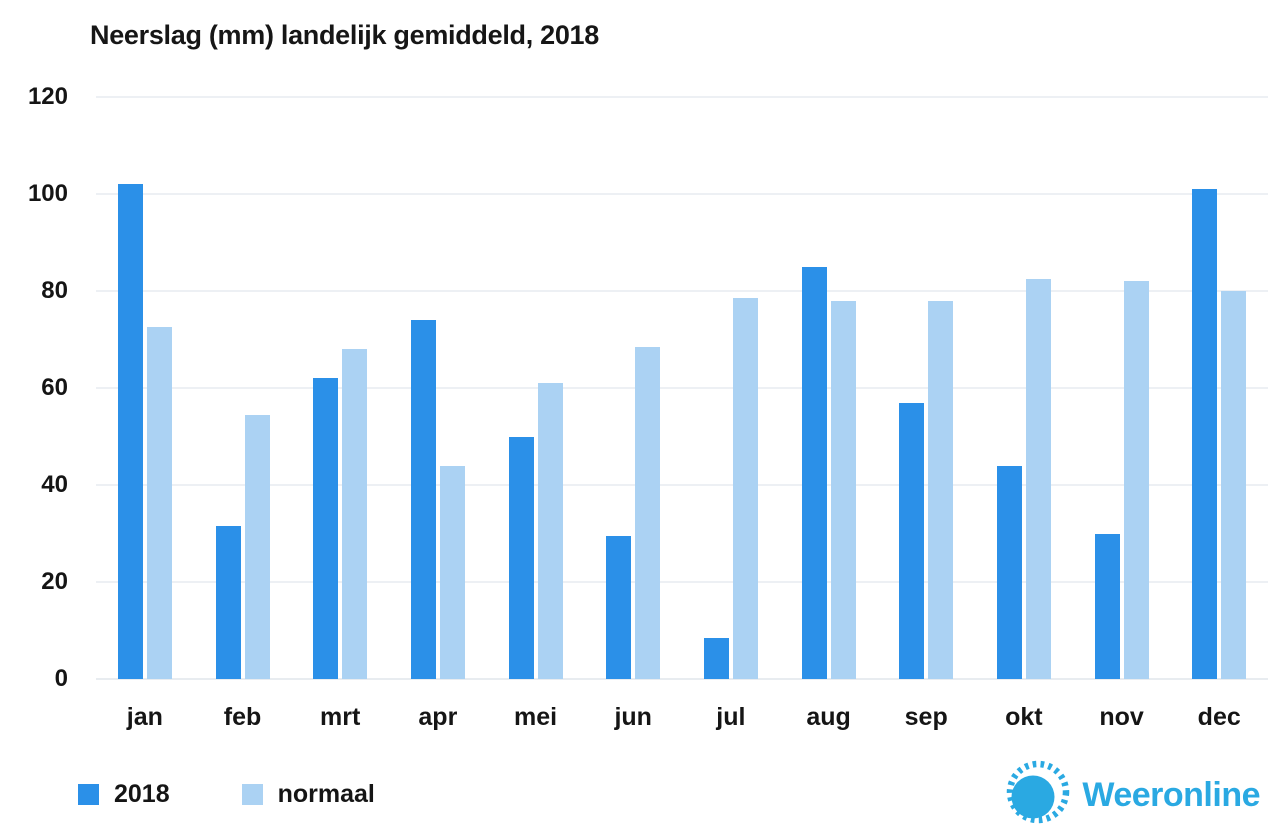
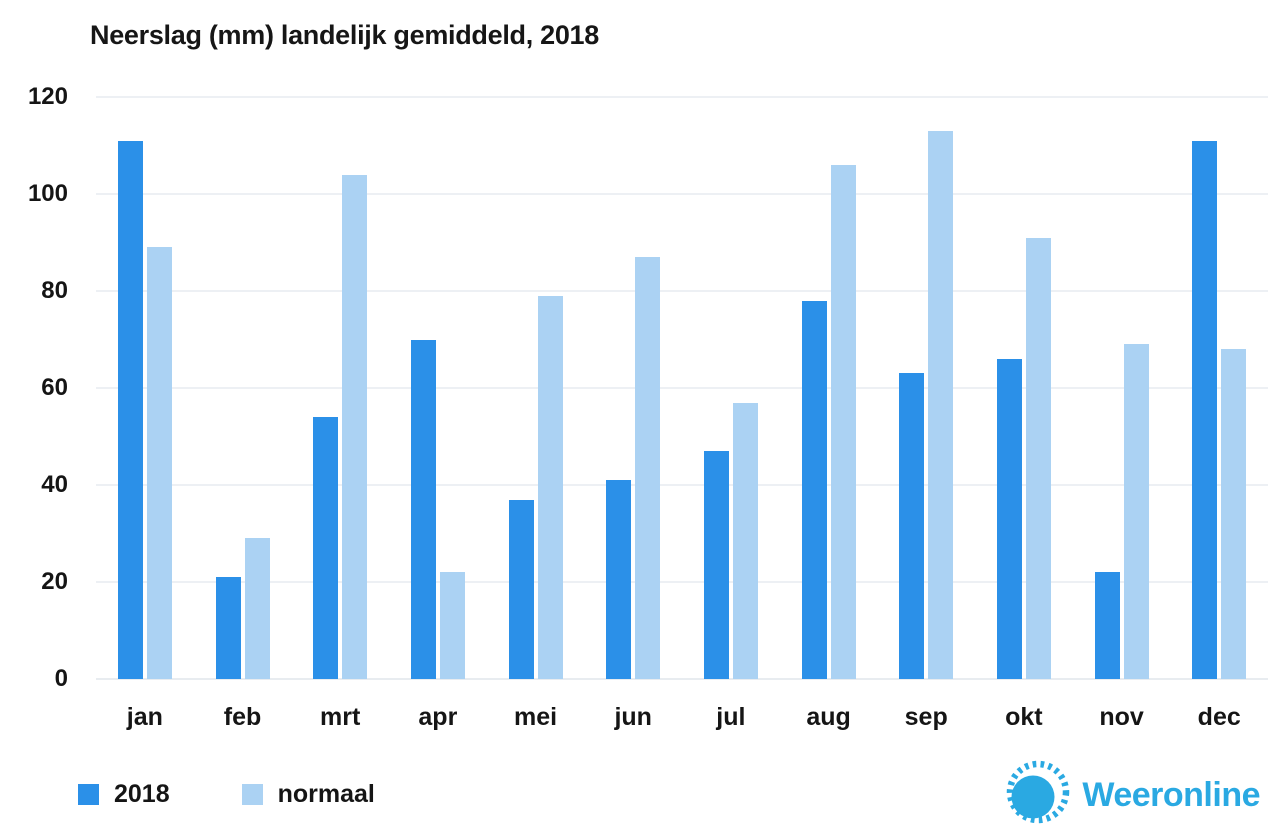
2018/jan: 102 -> 111
normaal/jan: 72 -> 89
2018/feb: 32 -> 21
normaal/feb: 54 -> 29
2018/mrt: 62 -> 54
normaal/mrt: 68 -> 104
2018/apr: 74 -> 70
normaal/apr: 44 -> 22
2018/mei: 50 -> 37
normaal/mei: 61 -> 79
2018/jun: 30 -> 41
normaal/jun: 68 -> 87
2018/jul: 8 -> 47
normaal/jul: 78 -> 57
2018/aug: 85 -> 78
normaal/aug: 78 -> 106
2018/sep: 57 -> 63
normaal/sep: 78 -> 113
2018/okt: 44 -> 66
normaal/okt: 82 -> 91
2018/nov: 30 -> 22
normaal/nov: 82 -> 69
2018/dec: 101 -> 111
normaal/dec: 80 -> 68
